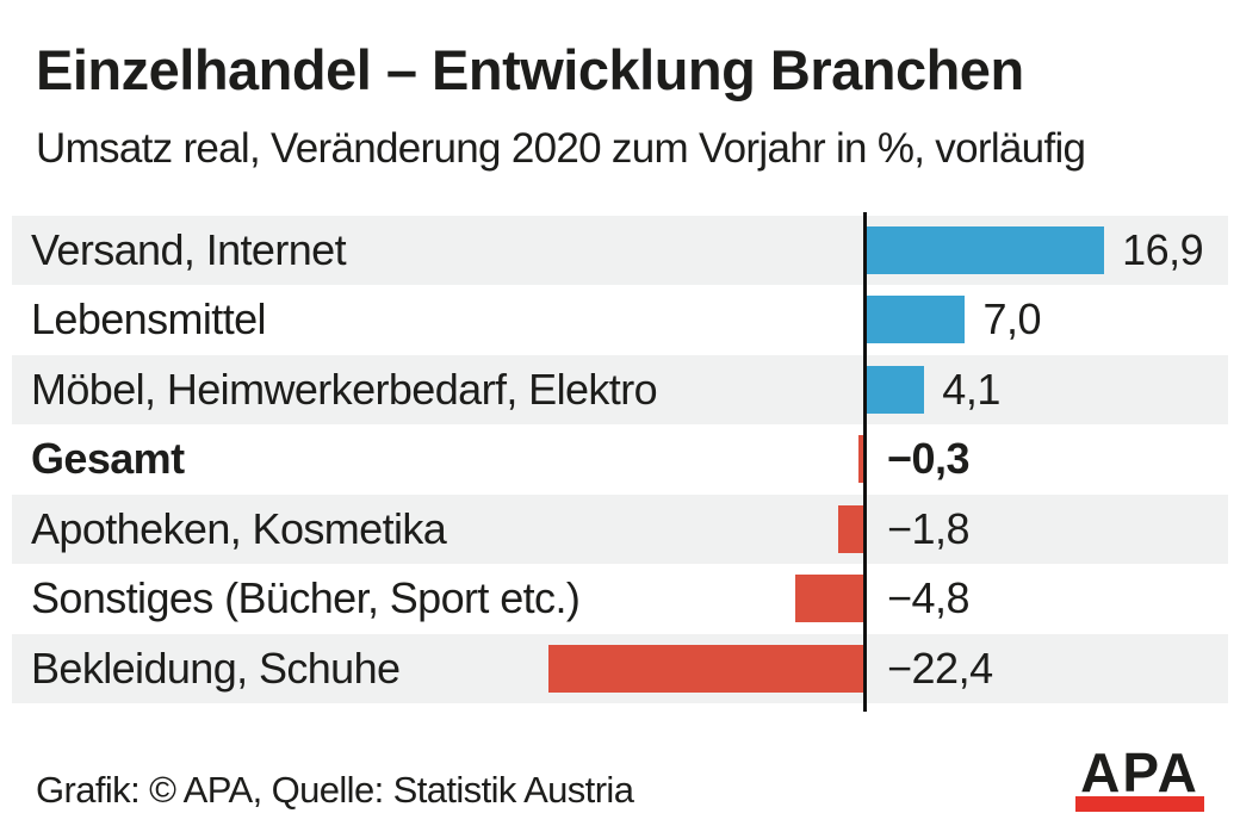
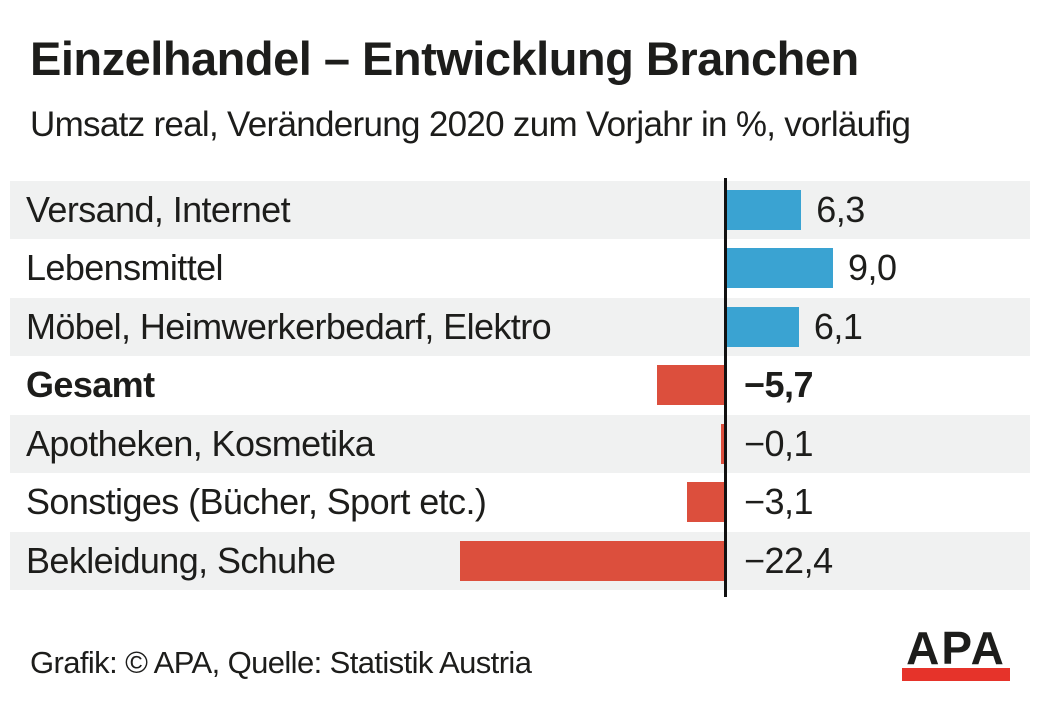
Versand, Internet: 16,9 -> 6,3
Lebensmittel: 7,0 -> 9,0
Möbel, Heimwerkerbedarf, Elektro: 4,1 -> 6,1
Gesamt: −0,3 -> −5,7
Apotheken, Kosmetika: −1,8 -> −0,1
Sonstiges (Bücher, Sport etc.): −4,8 -> −3,1
